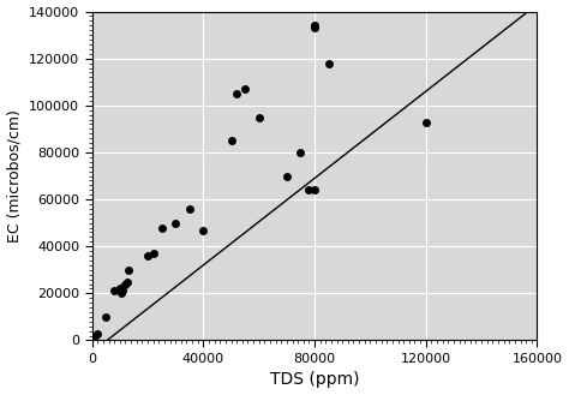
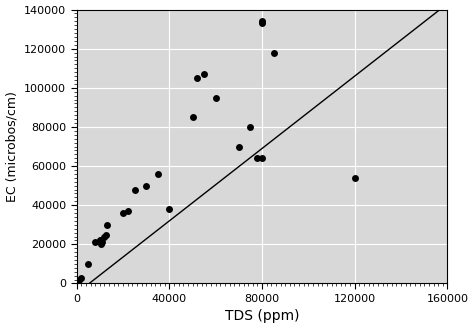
40000: 47000 -> 38000
120000: 93000 -> 54000
